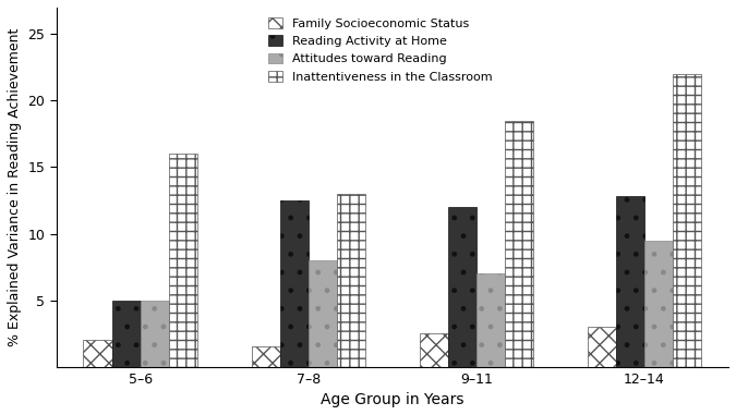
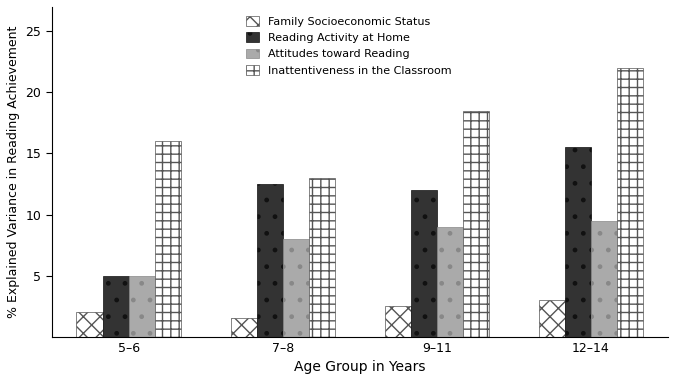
Attitudes toward Reading/9–11: 7.0 -> 9.0
Reading Activity at Home/12–14: 12.8 -> 15.5
